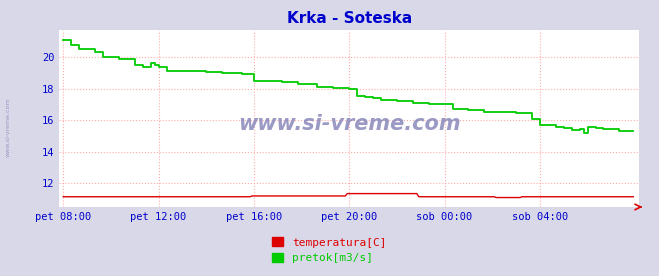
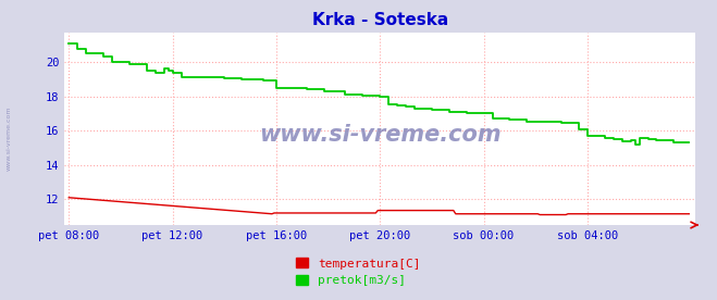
temperatura[C]/pet 08:00: 11.2 -> 12.1
